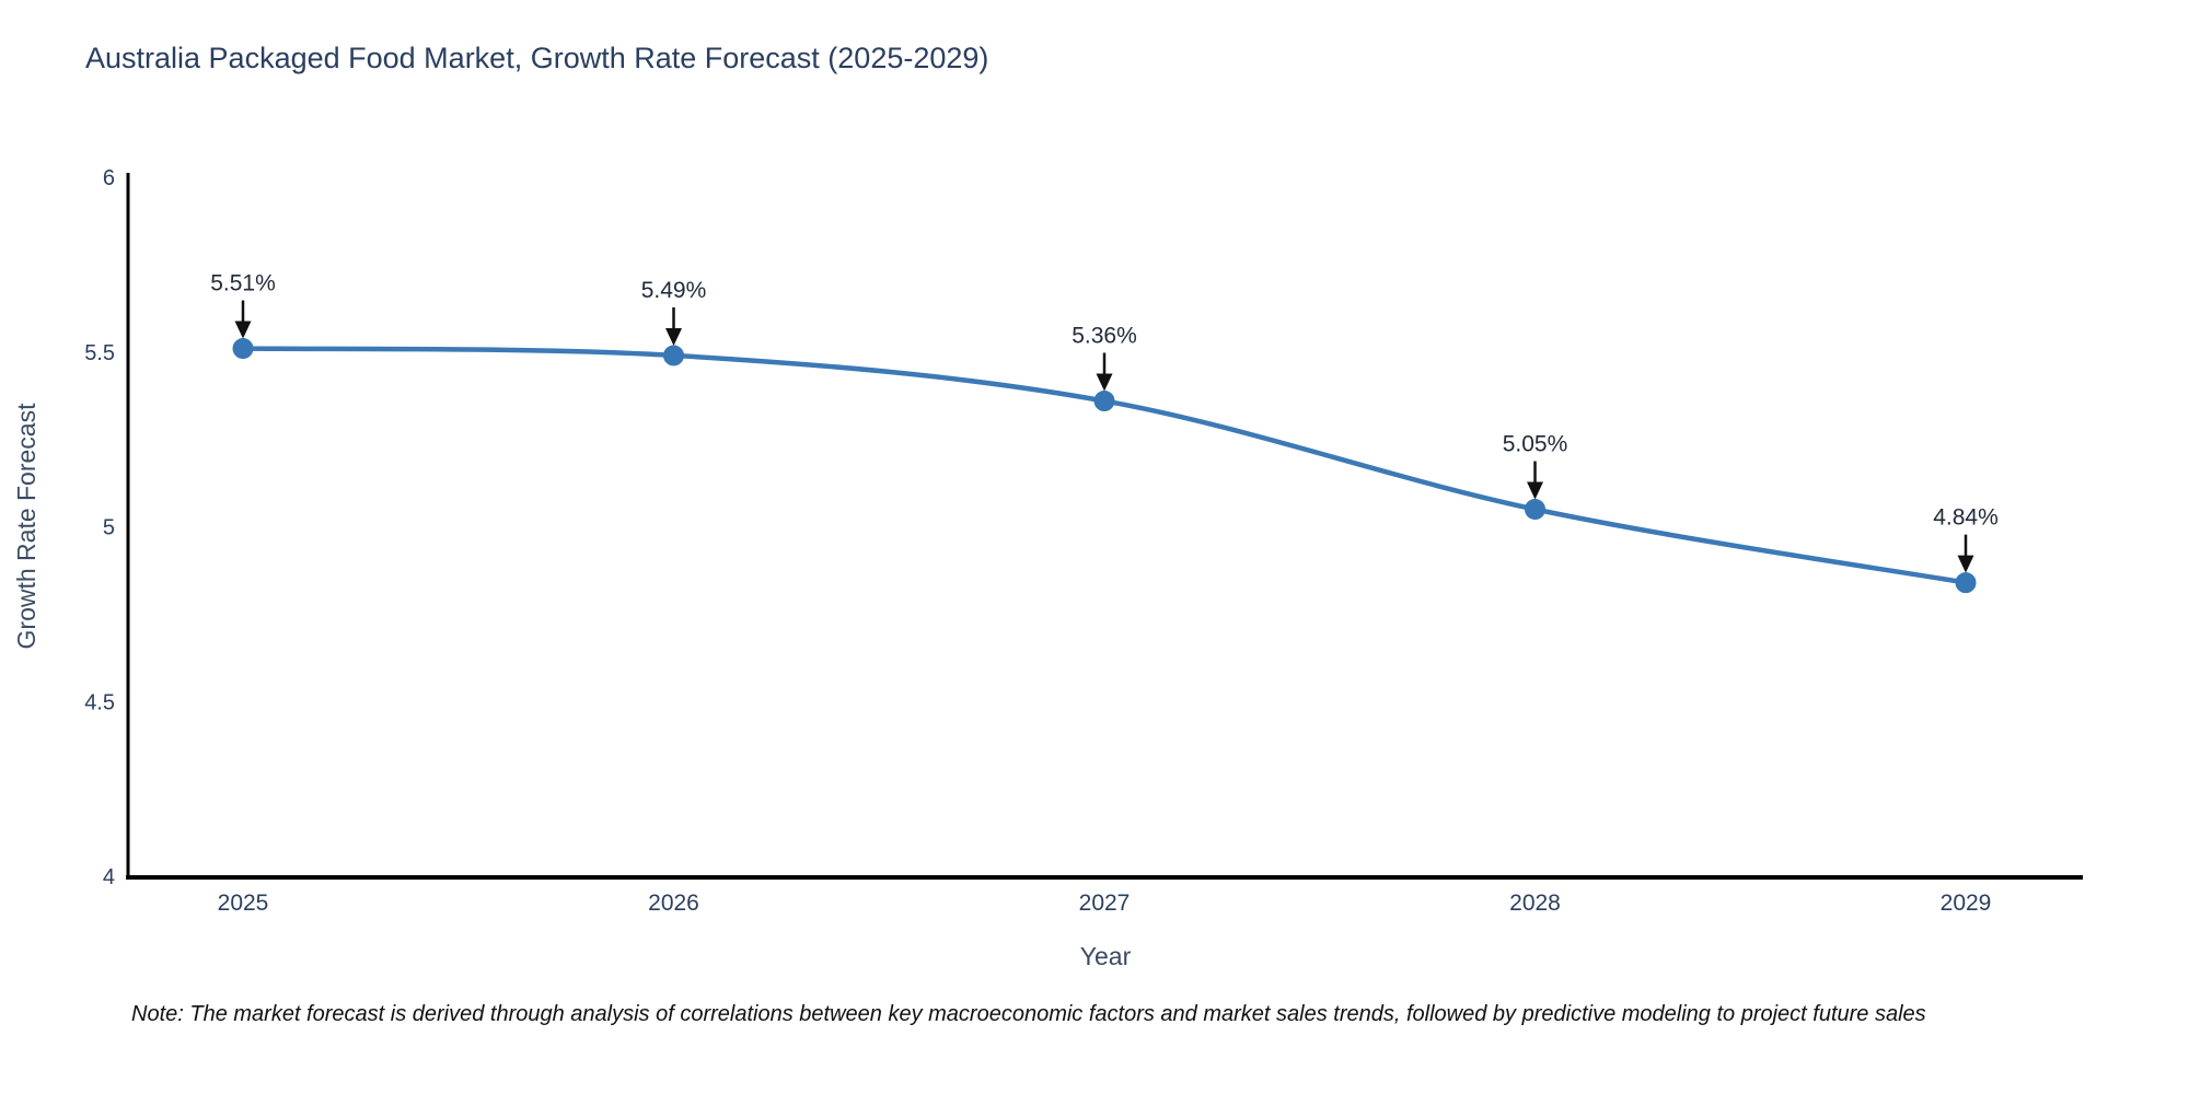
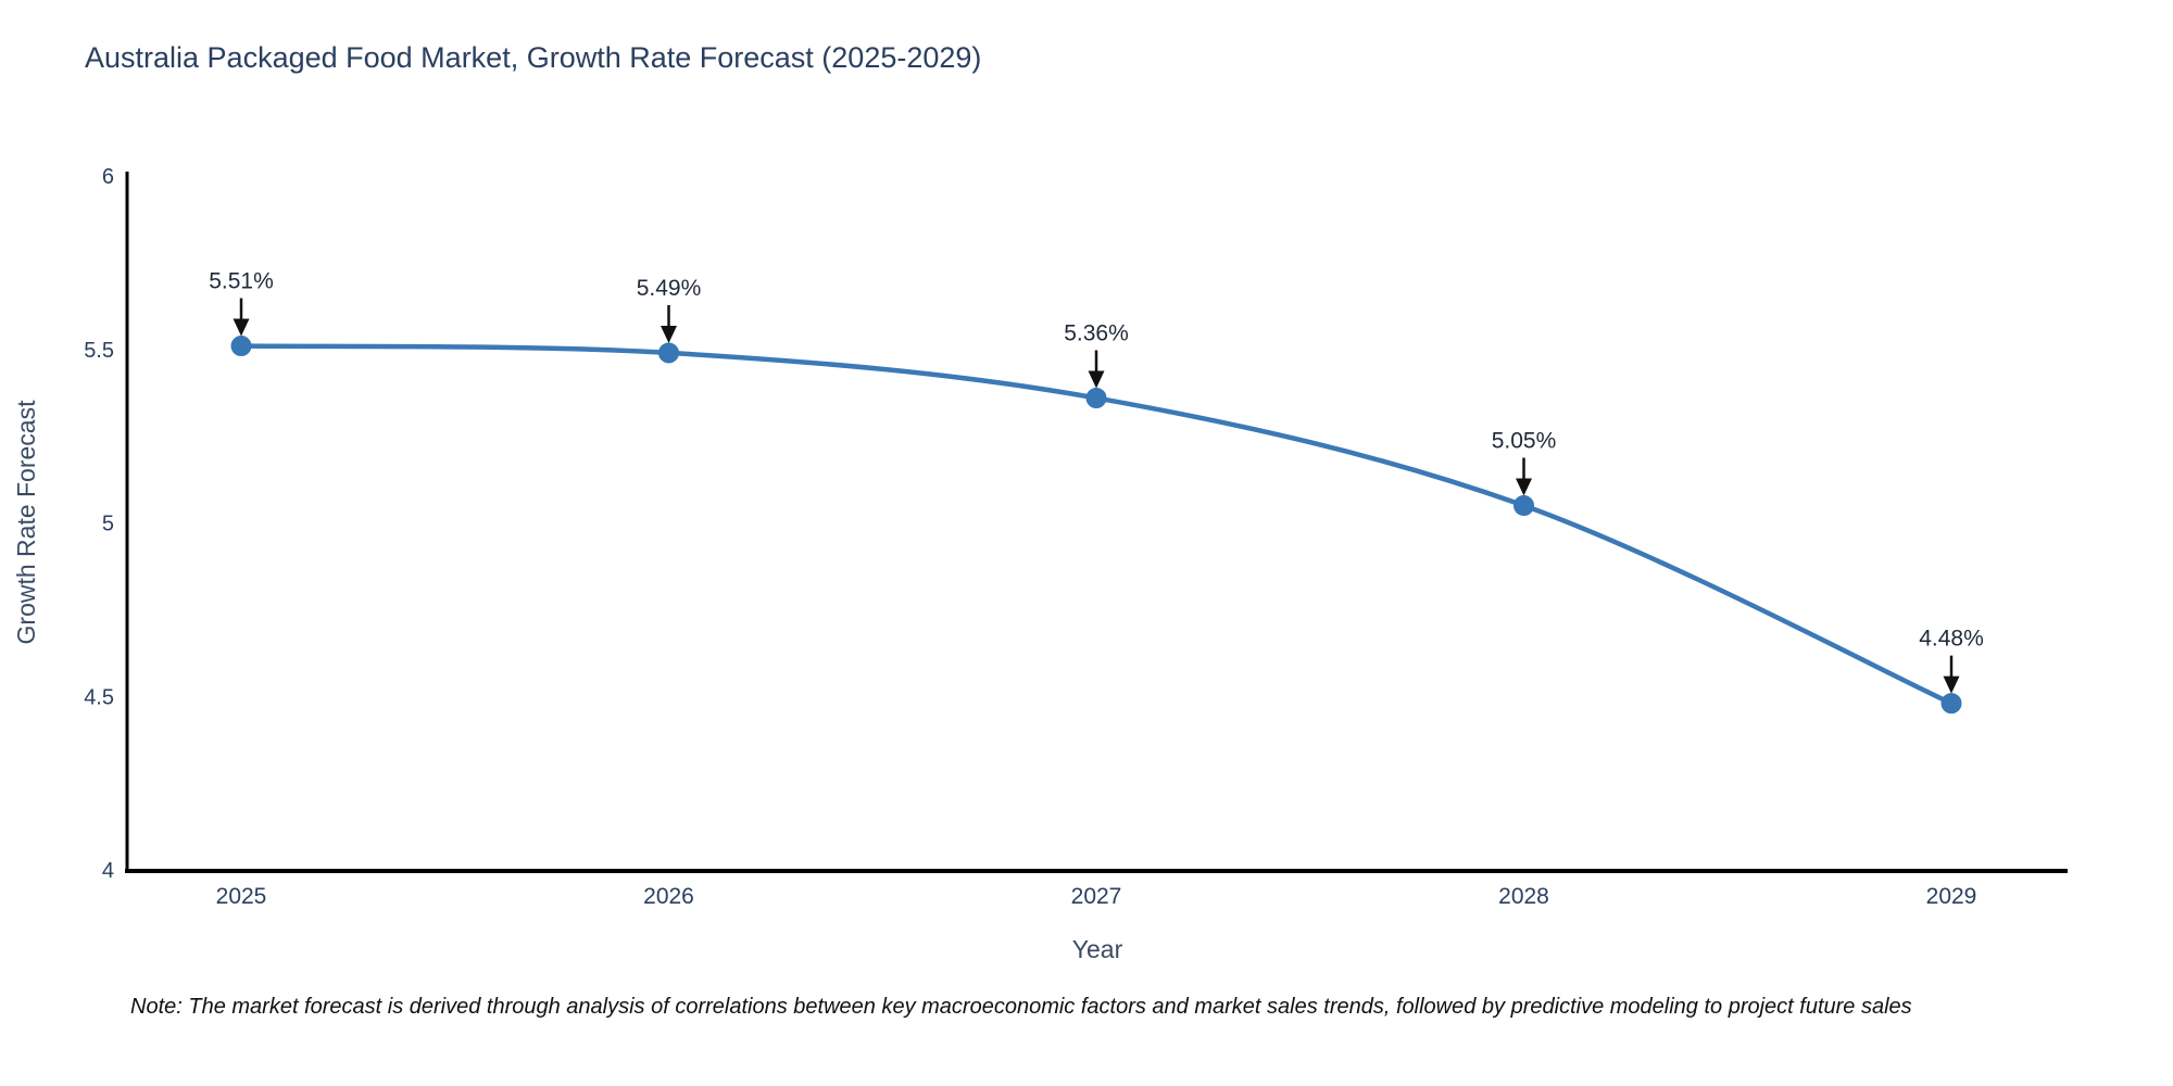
2029: 4.84% -> 4.48%
